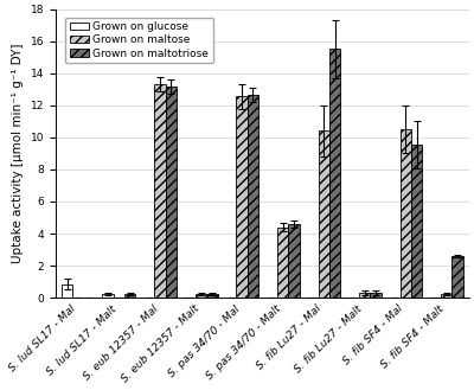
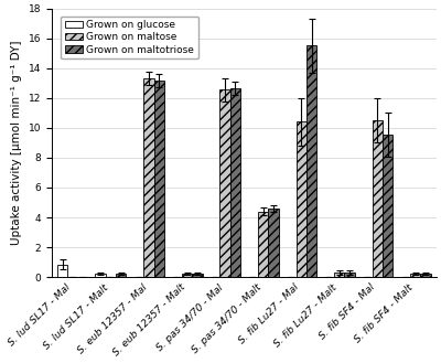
Grown on maltotriose/S. fib SF4 - Malt: 2.6 -> 0.2
